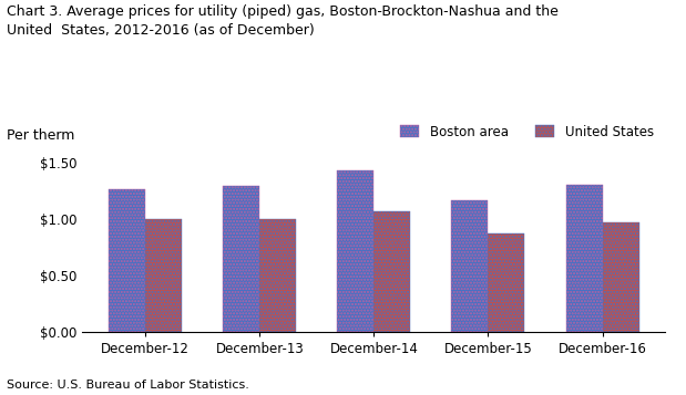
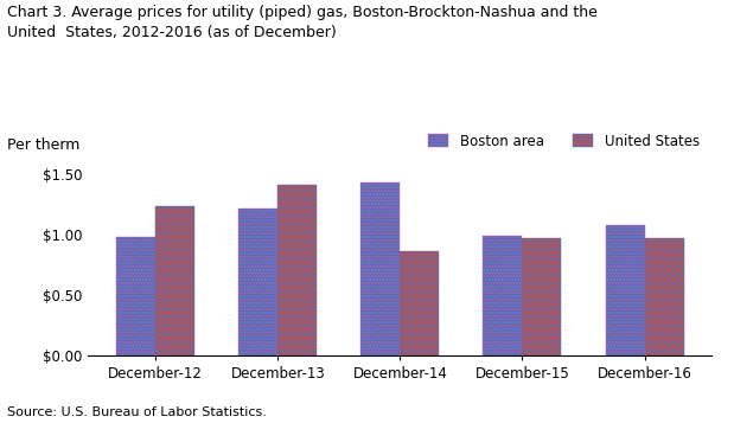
Boston area/December-12: $1.27 -> $0.98
United States/December-12: $1.00 -> $1.24
Boston area/December-13: $1.30 -> $1.22
United States/December-13: $1.00 -> $1.41
United States/December-14: $1.07 -> $0.86
Boston area/December-15: $1.17 -> $0.99
United States/December-15: $0.87 -> $0.97
Boston area/December-16: $1.31 -> $1.08
